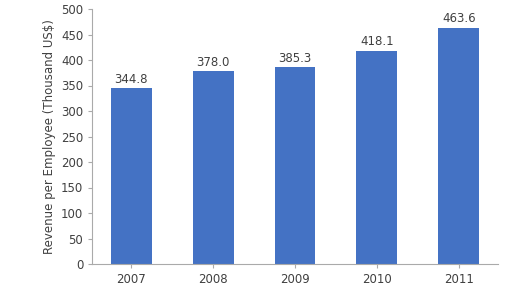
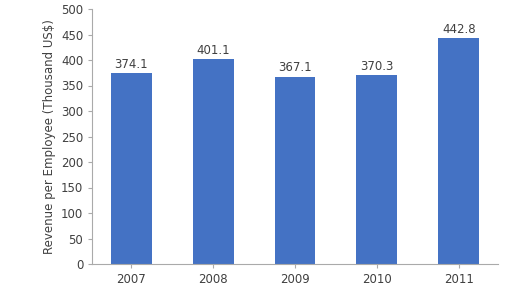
2007: 344.8 -> 374.1
2008: 378.0 -> 401.1
2009: 385.3 -> 367.1
2010: 418.1 -> 370.3
2011: 463.6 -> 442.8
